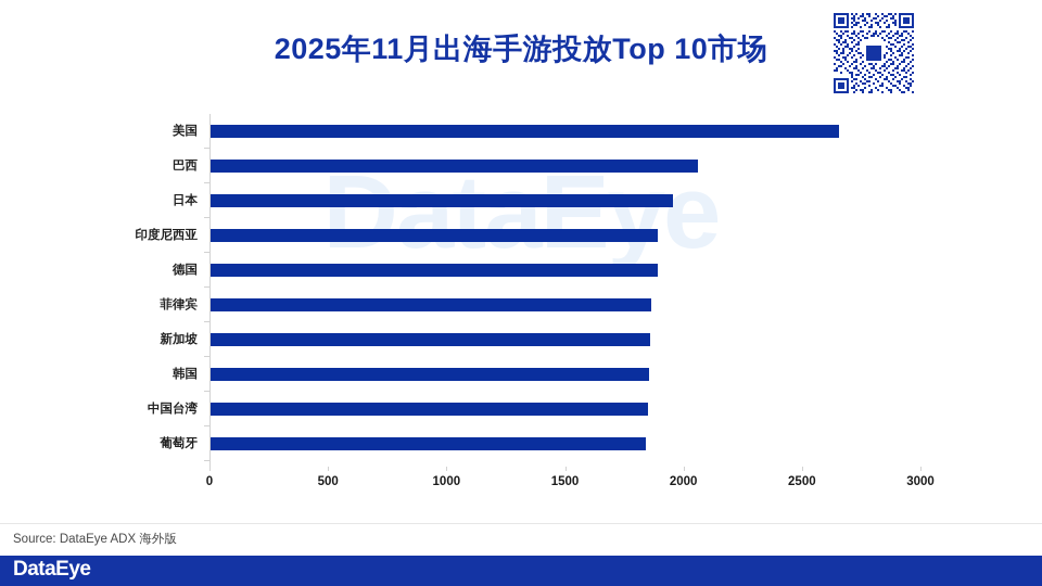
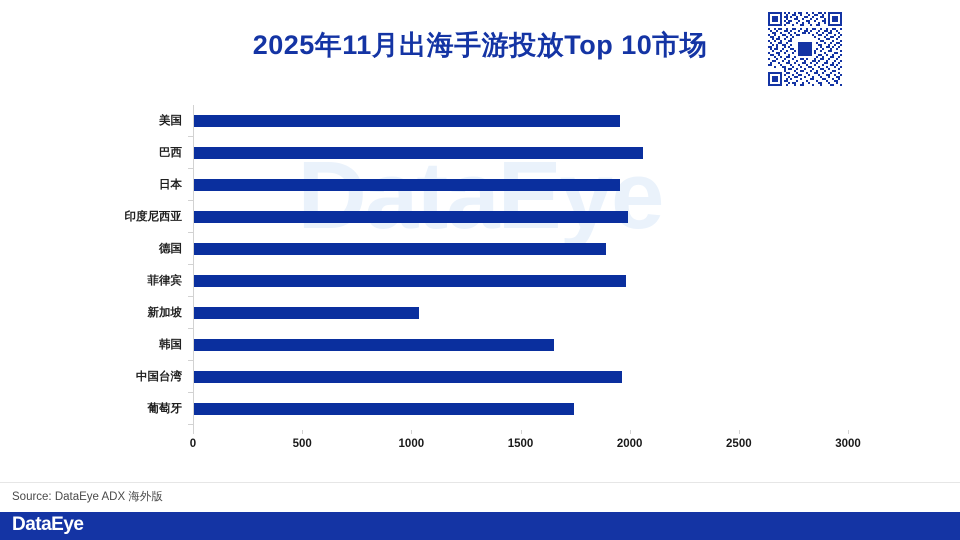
美国: 2650 -> 1950
印度尼西亚: 1880 -> 1990
菲律宾: 1860 -> 1980
新加坡: 1860 -> 1030
韩国: 1850 -> 1650
中国台湾: 1840 -> 1960
葡萄牙: 1840 -> 1740
